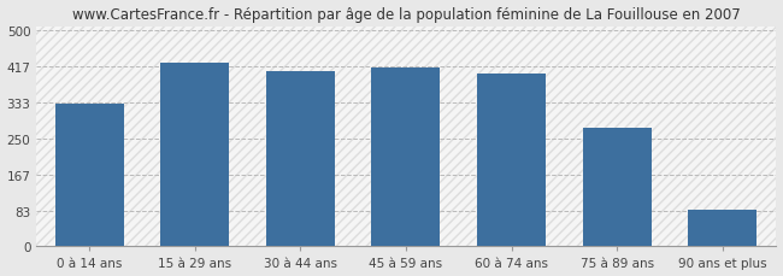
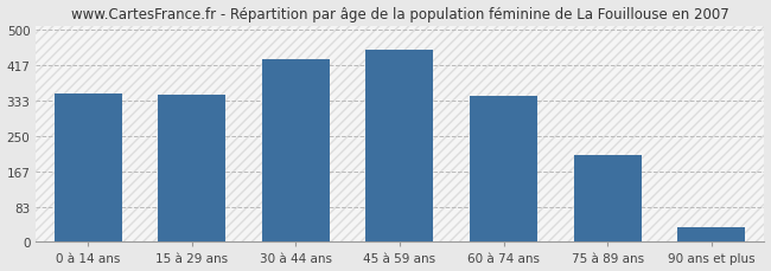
0 à 14 ans: 330 -> 350
15 à 29 ans: 425 -> 347
30 à 44 ans: 405 -> 430
45 à 59 ans: 415 -> 452
60 à 74 ans: 400 -> 345
75 à 89 ans: 275 -> 205
90 ans et plus: 85 -> 35
